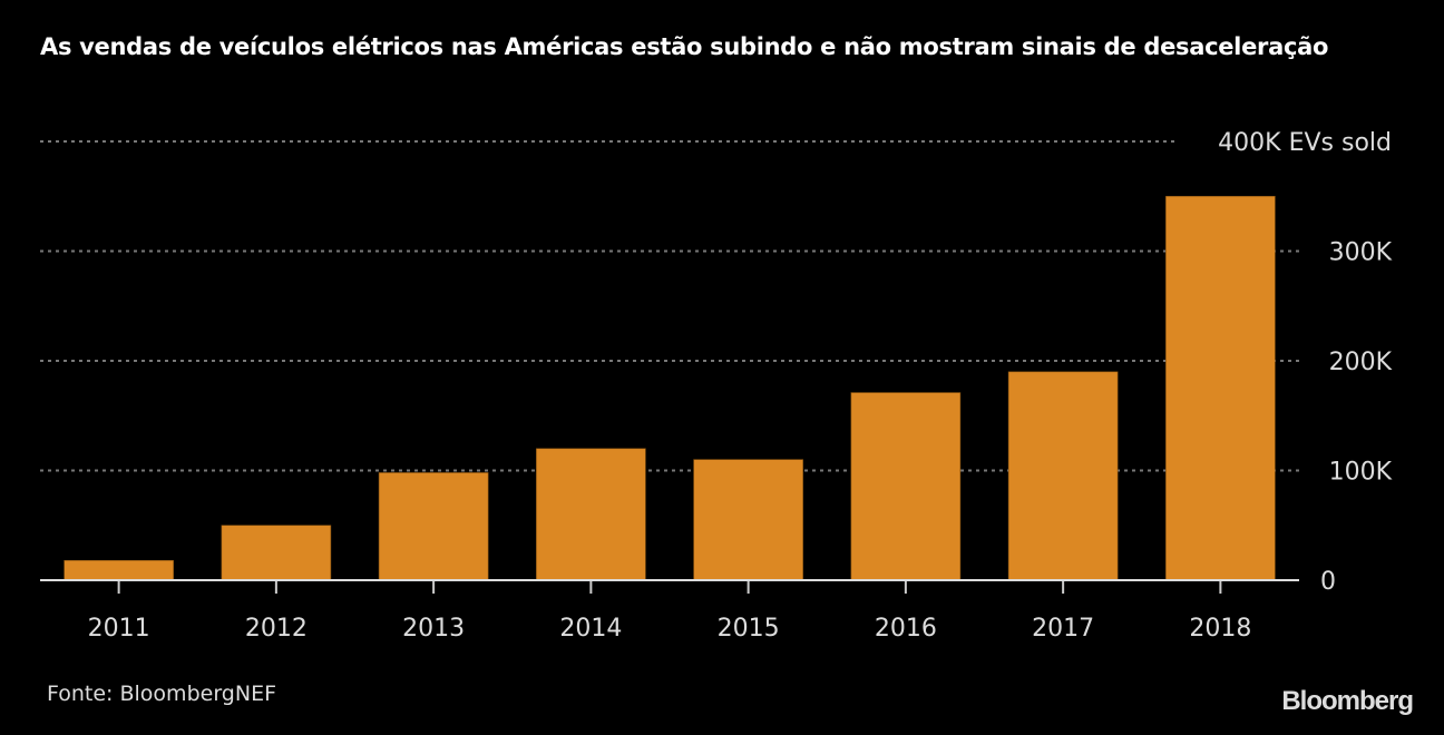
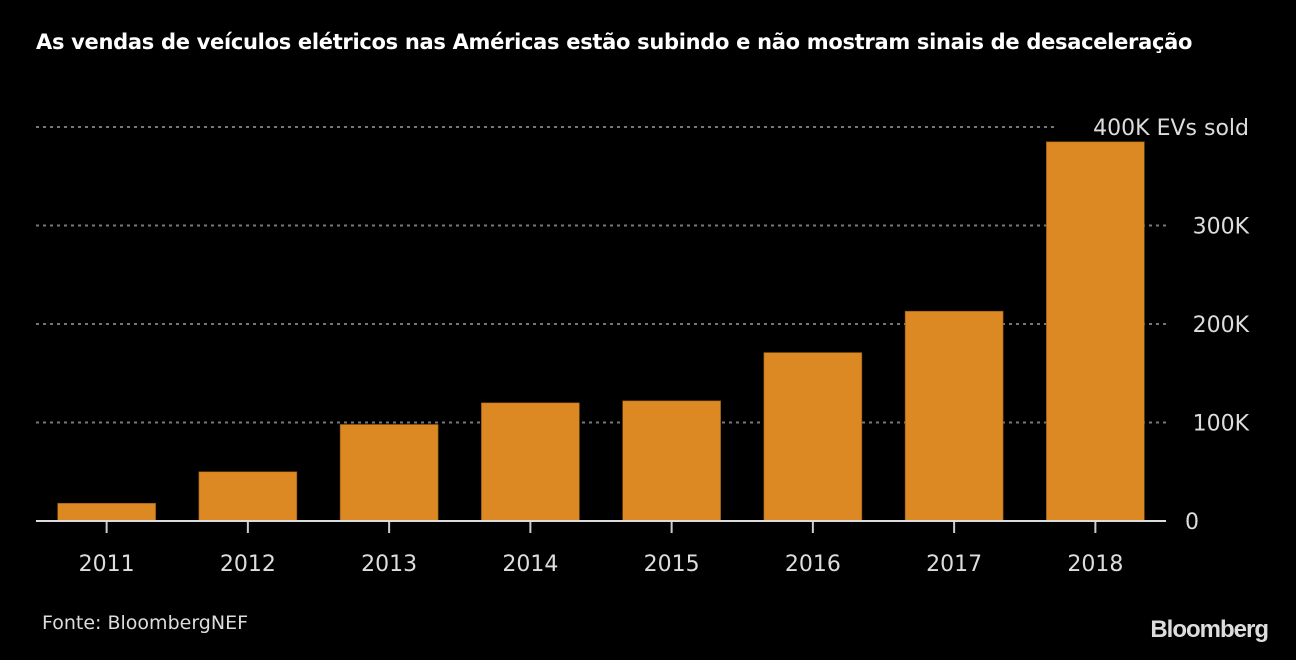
2015: 110K -> 120K
2017: 190K -> 210K
2018: 350K -> 380K
